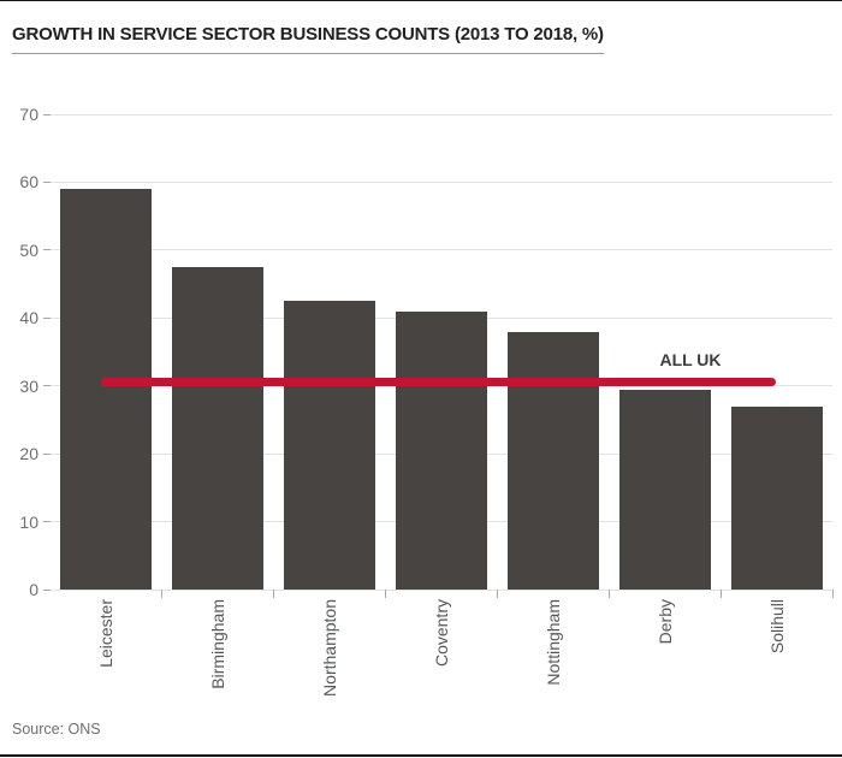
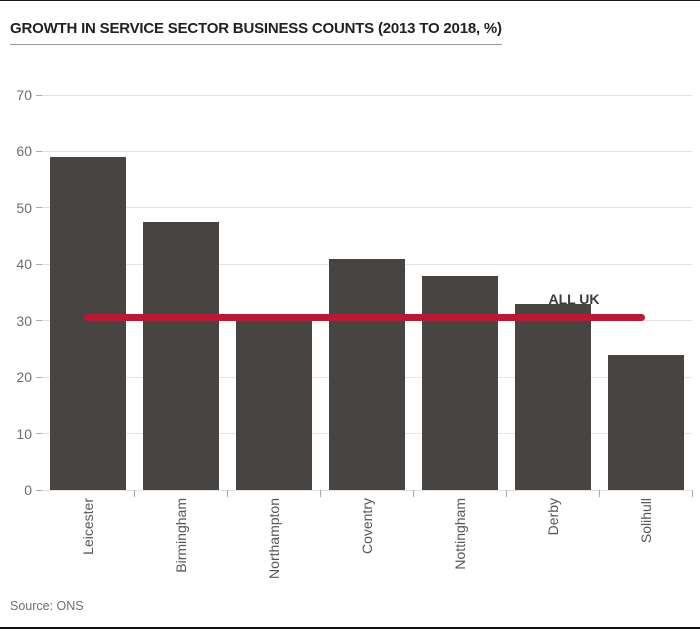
Northampton: 42 -> 31
Derby: 30 -> 33
Solihull: 27 -> 24
